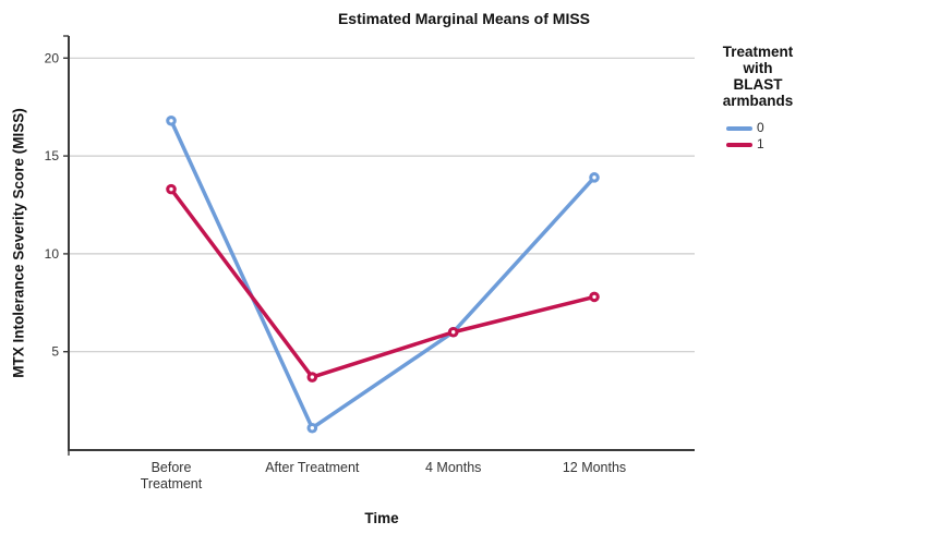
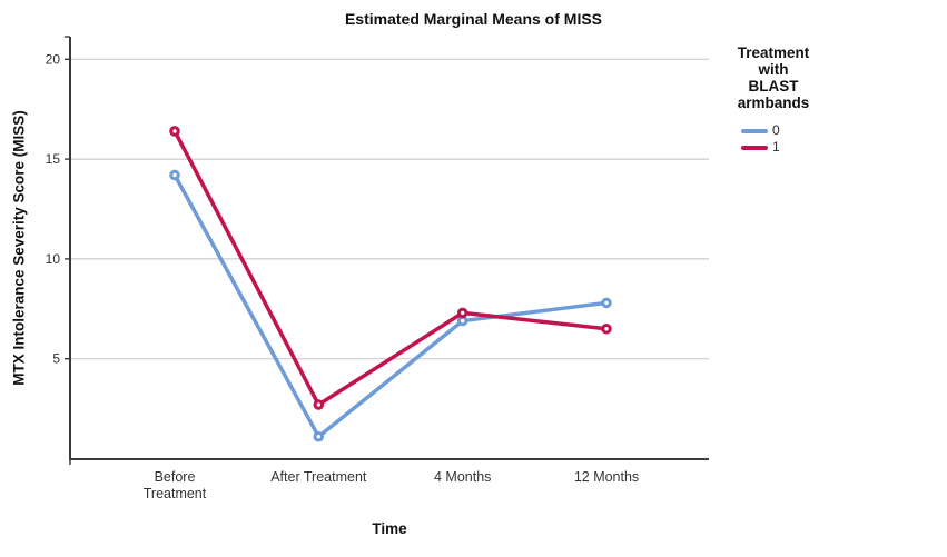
0/Before Treatment: 16.8 -> 14.2
1/Before Treatment: 13.3 -> 16.4
1/After Treatment: 3.7 -> 2.7
0/4 Months: 6.0 -> 6.9
1/4 Months: 6.0 -> 7.3
0/12 Months: 13.9 -> 7.8
1/12 Months: 7.8 -> 6.5
